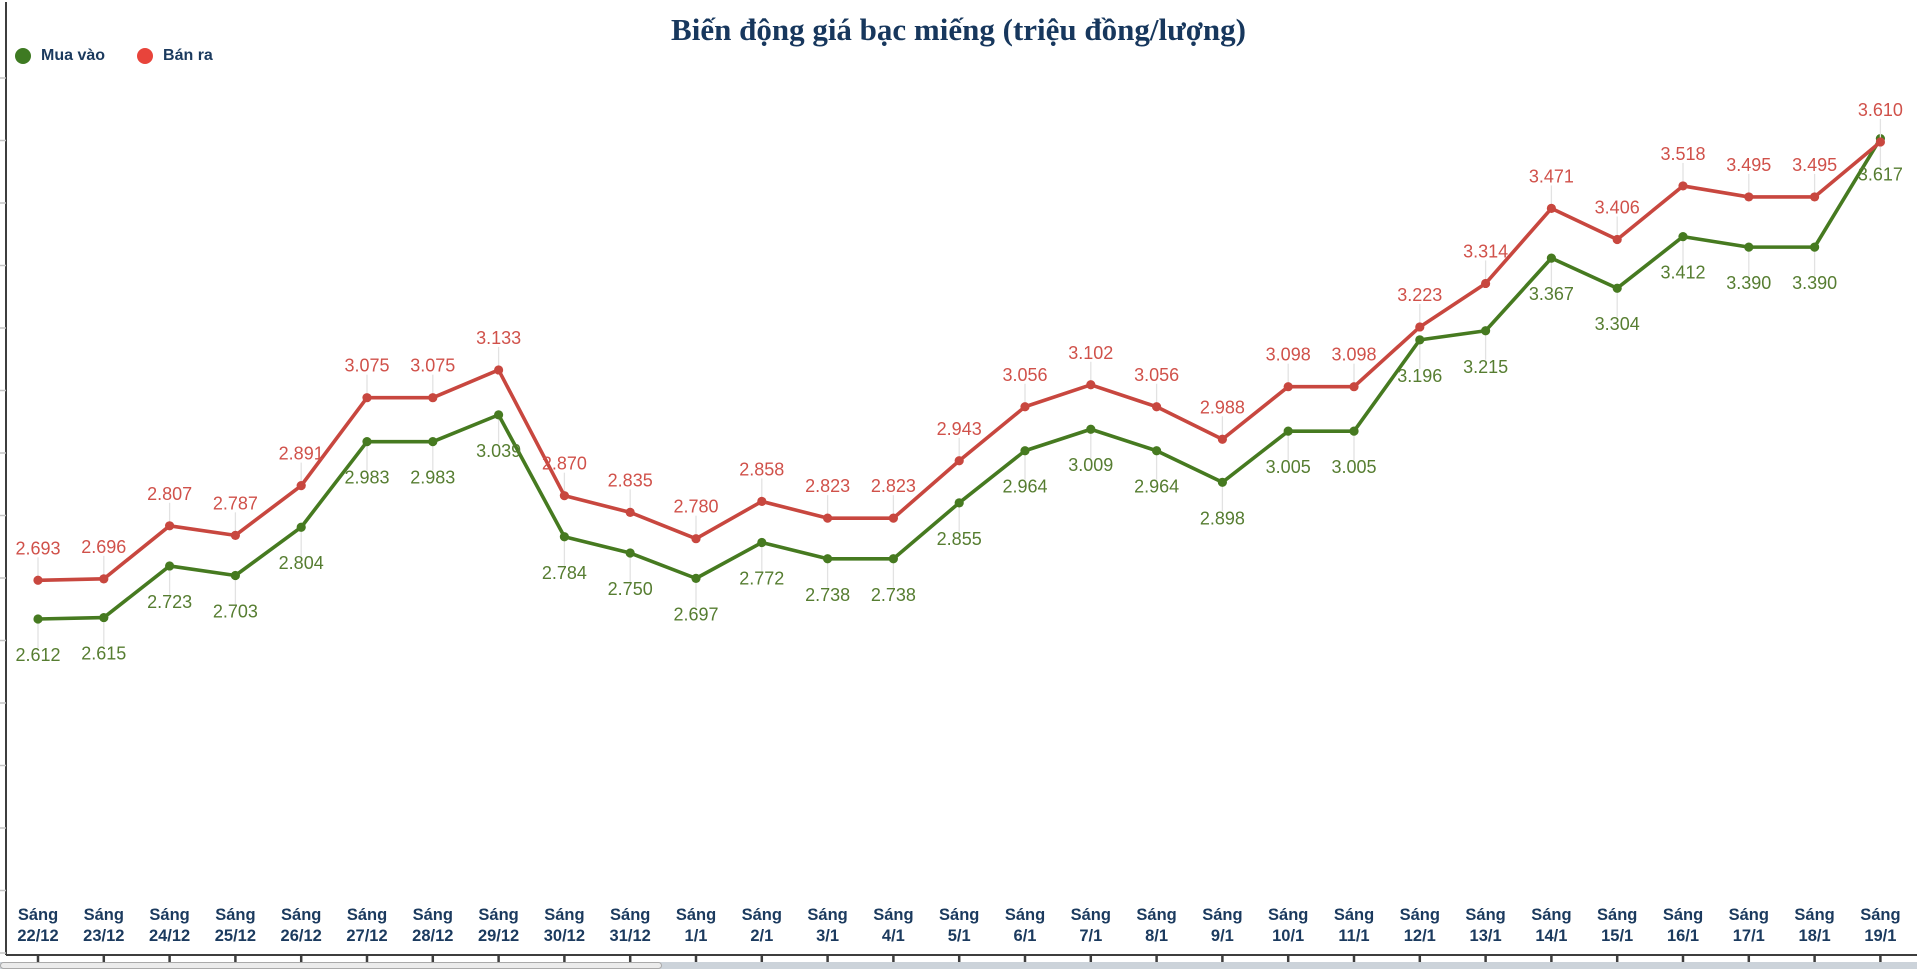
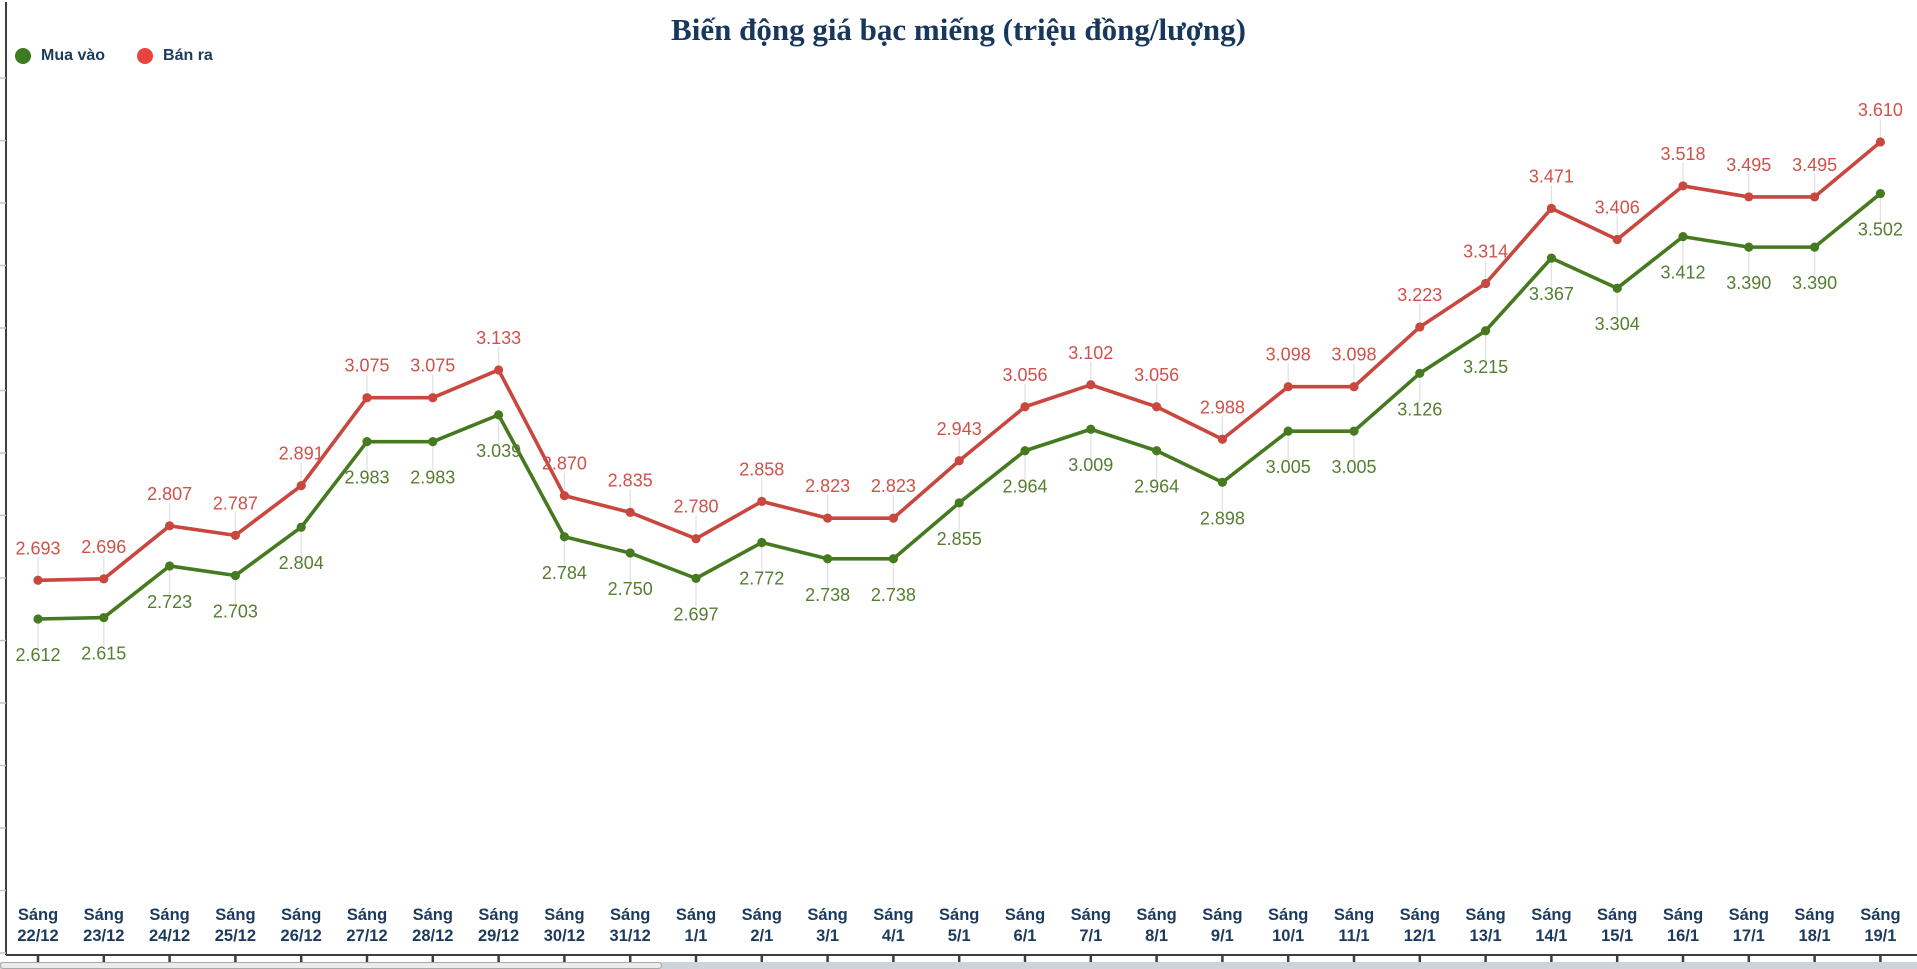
Mua vào/Sáng 12/1: 3.196 -> 3.126
Mua vào/Sáng 19/1: 3.617 -> 3.502
